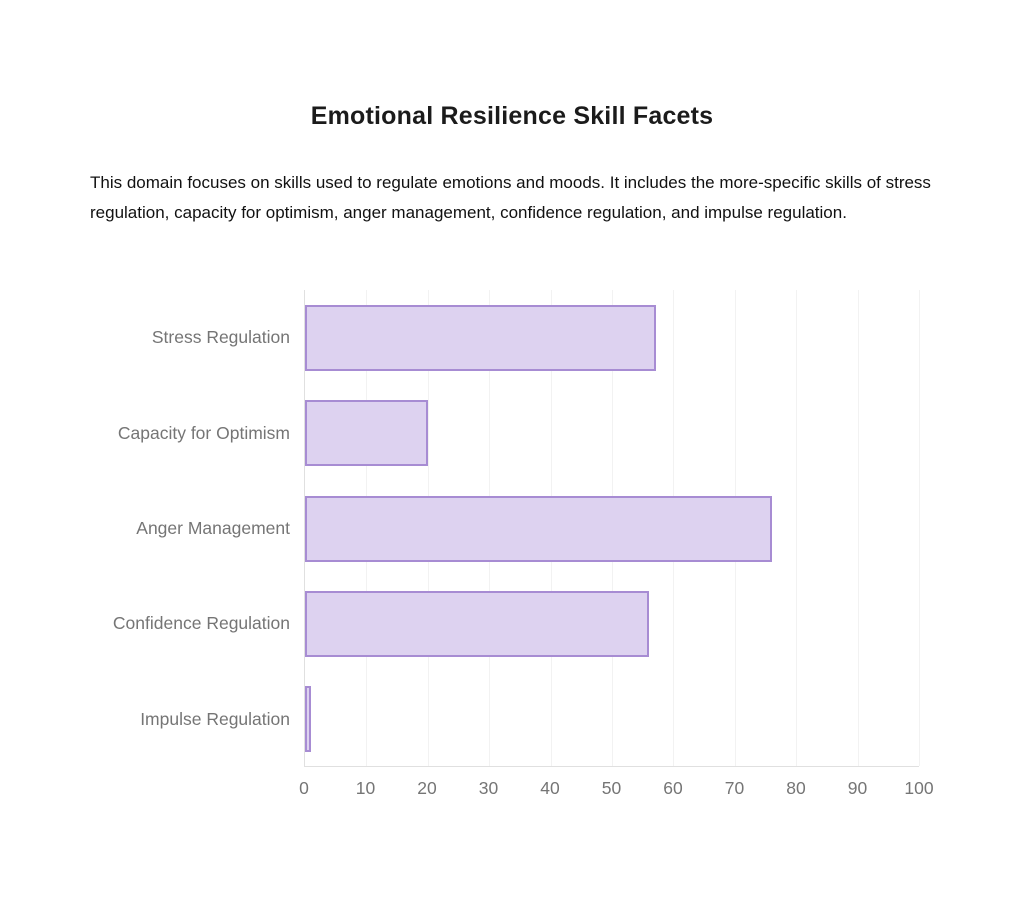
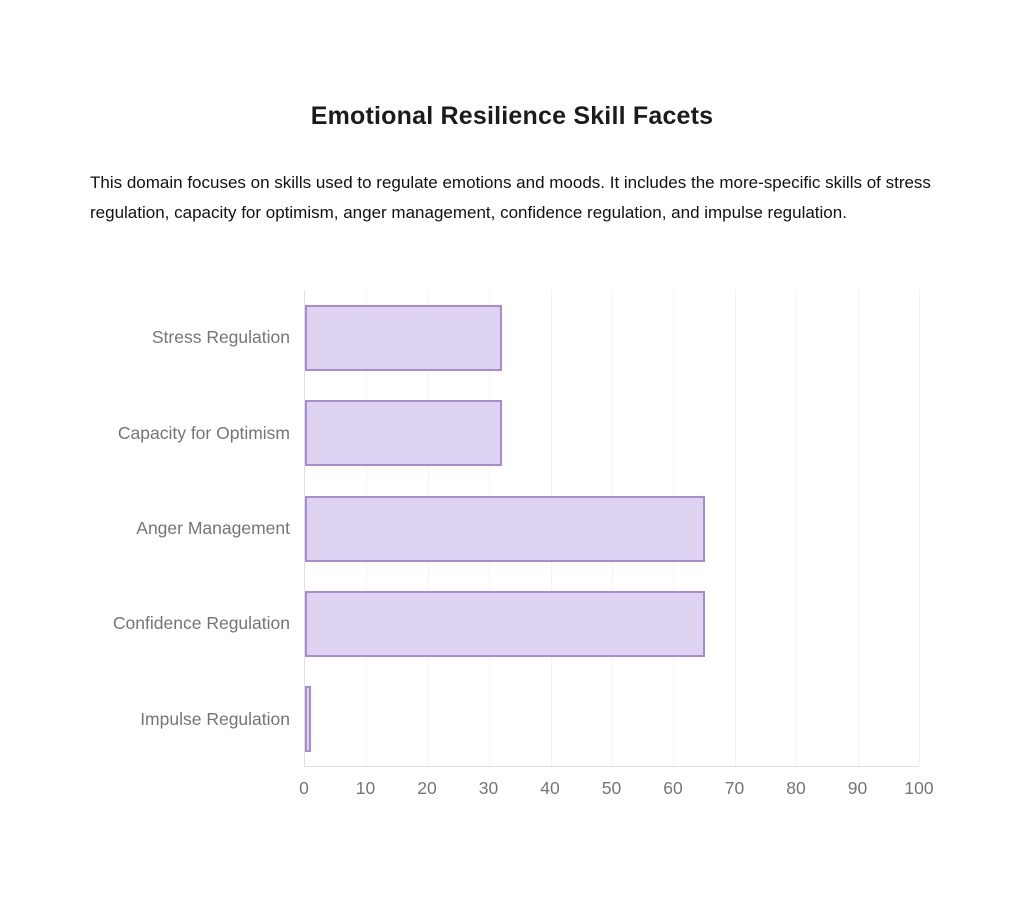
Stress Regulation: 57 -> 32
Capacity for Optimism: 20 -> 32
Anger Management: 76 -> 65
Confidence Regulation: 56 -> 65
